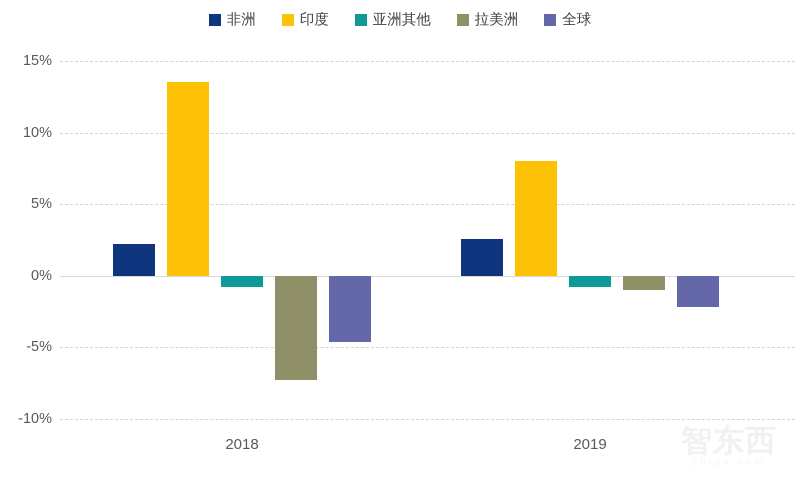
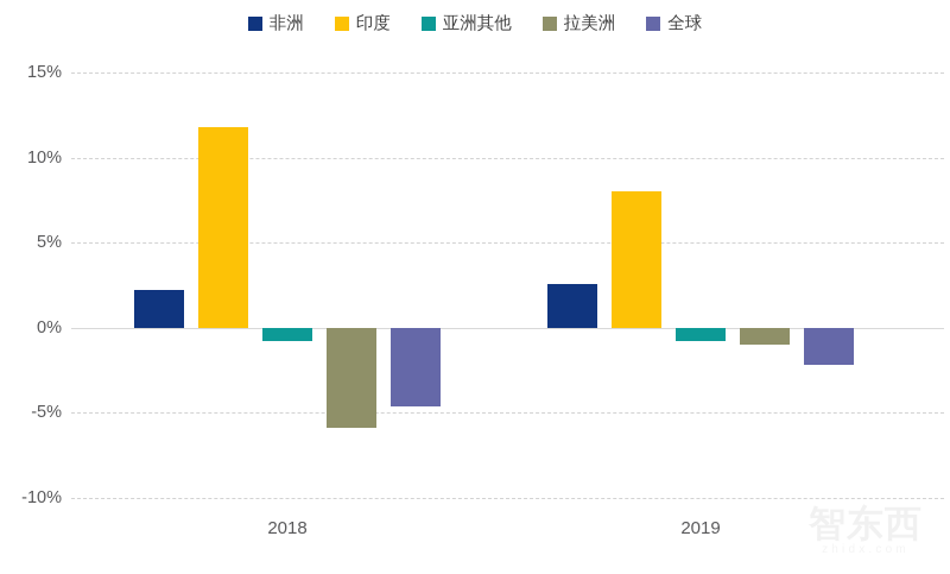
印度/2018: 13.5% -> 11.8%
拉美洲/2018: -7.3% -> -5.9%
